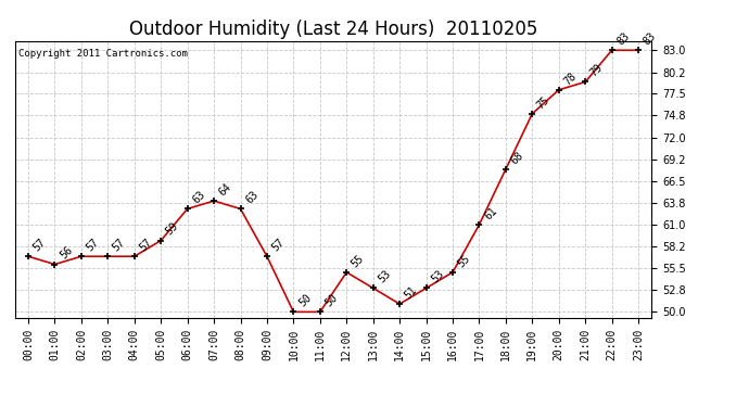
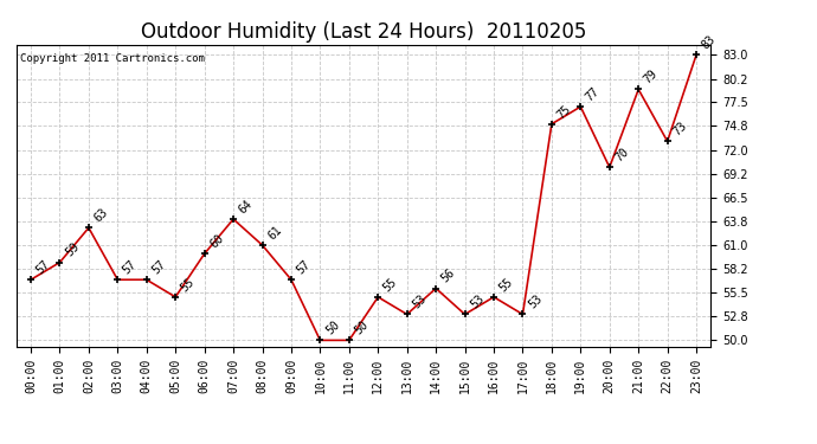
01:00: 56 -> 59
02:00: 57 -> 63
05:00: 59 -> 55
06:00: 63 -> 60
08:00: 63 -> 61
14:00: 51 -> 56
17:00: 61 -> 53
18:00: 68 -> 75
19:00: 75 -> 77
20:00: 78 -> 70
22:00: 83 -> 73
